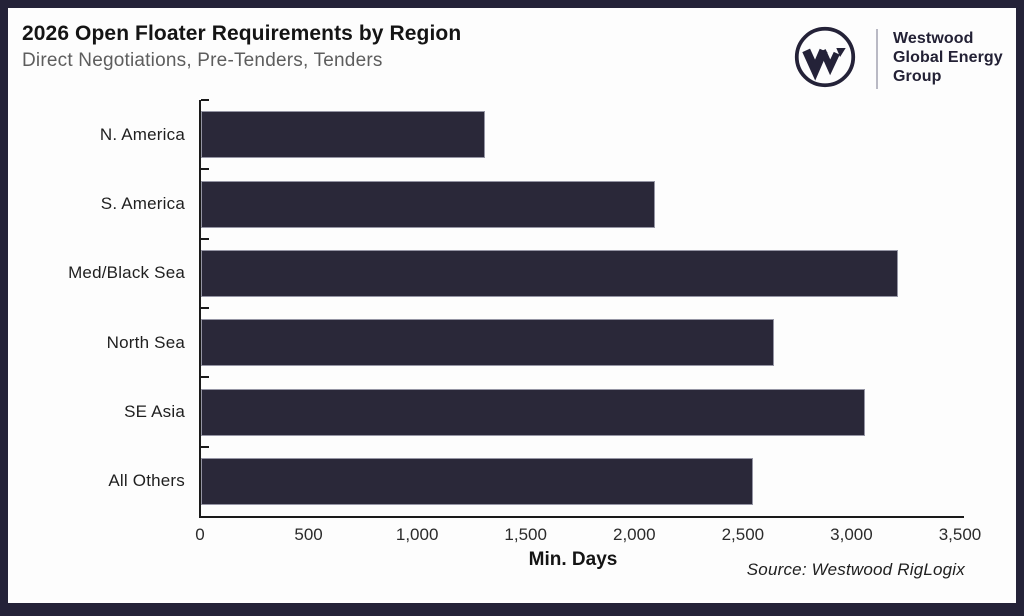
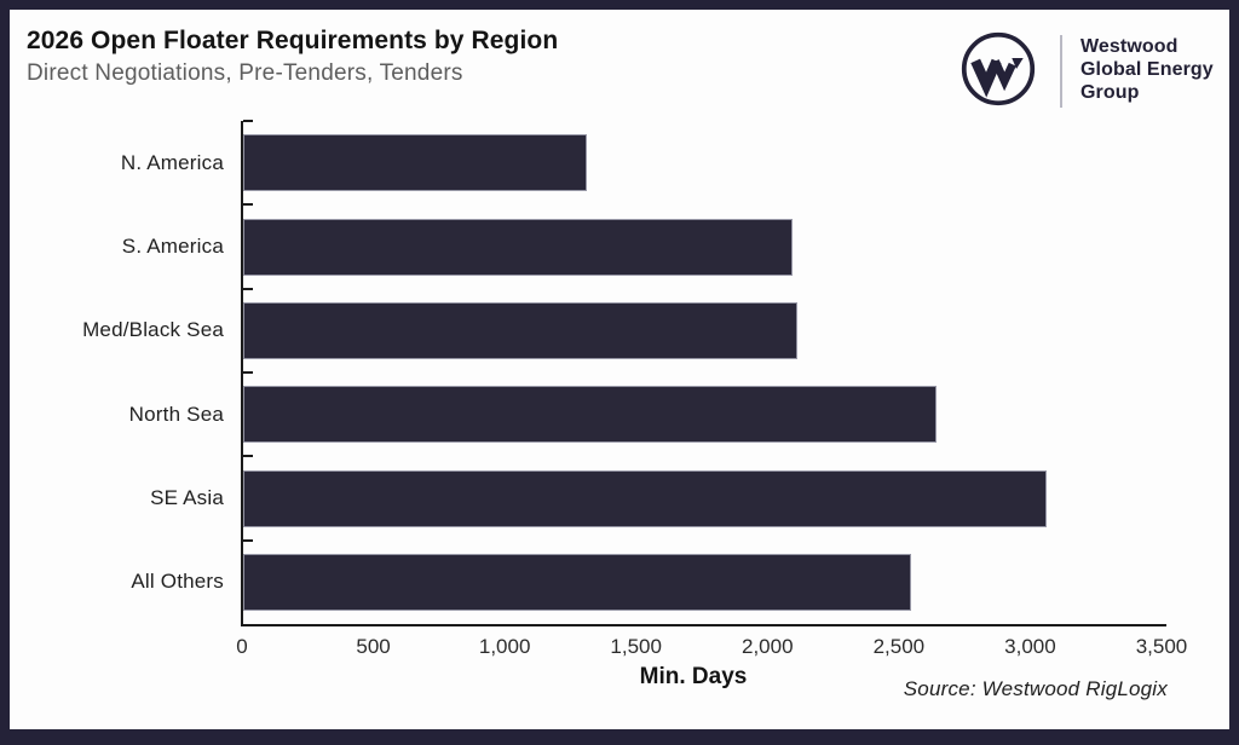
Med/Black Sea: 3210 -> 2110
